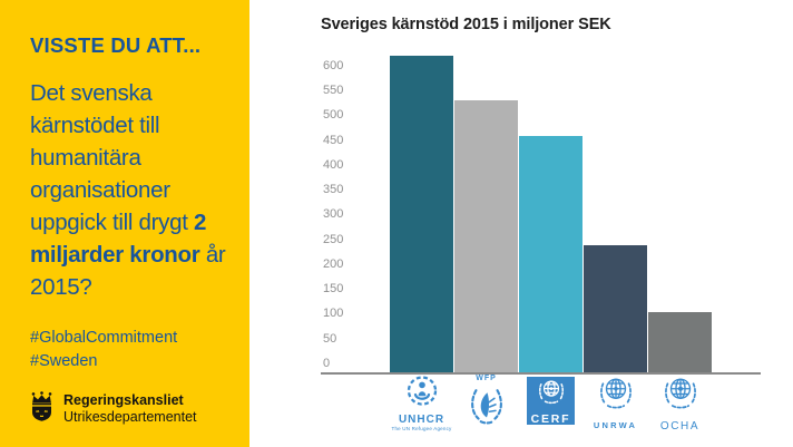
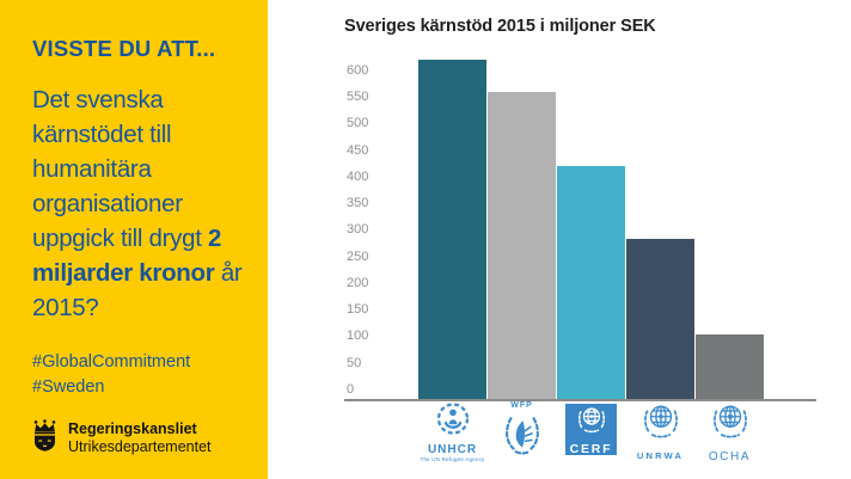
WFP: 530 -> 560
CERF: 460 -> 420
UNRWA: 240 -> 280
